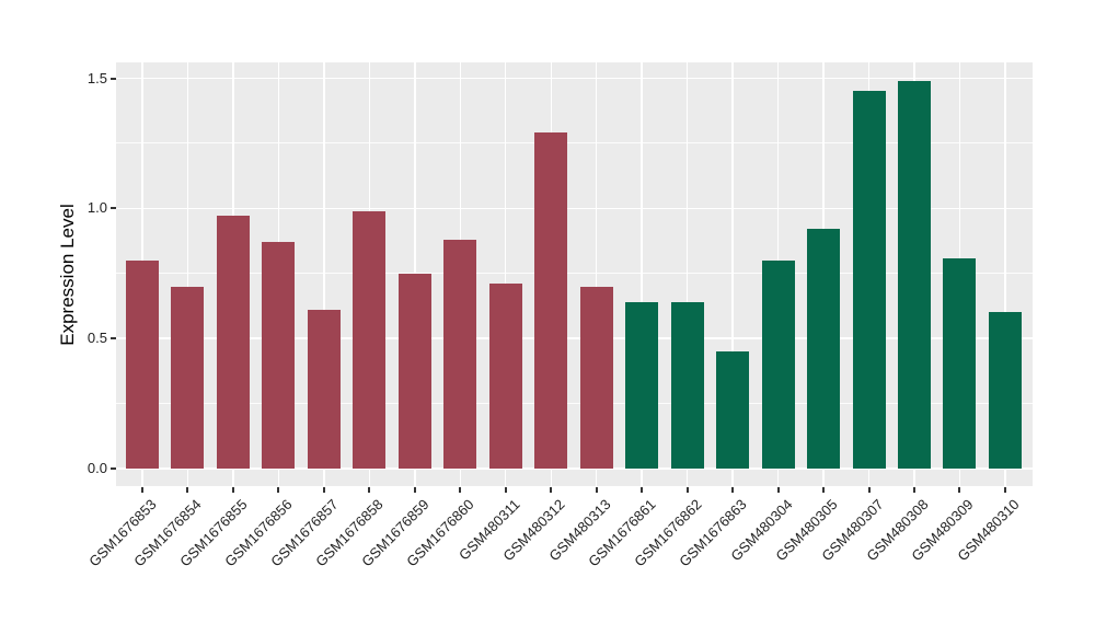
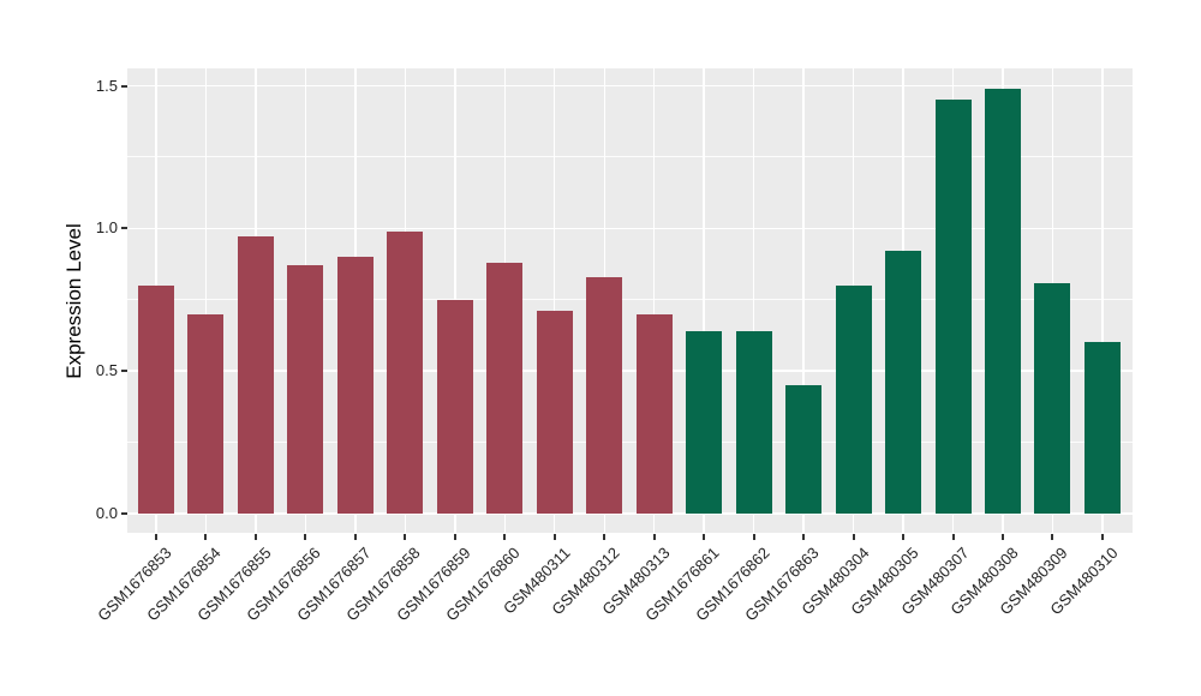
GSM1676857: 0.61 -> 0.90
GSM480312: 1.29 -> 0.83
